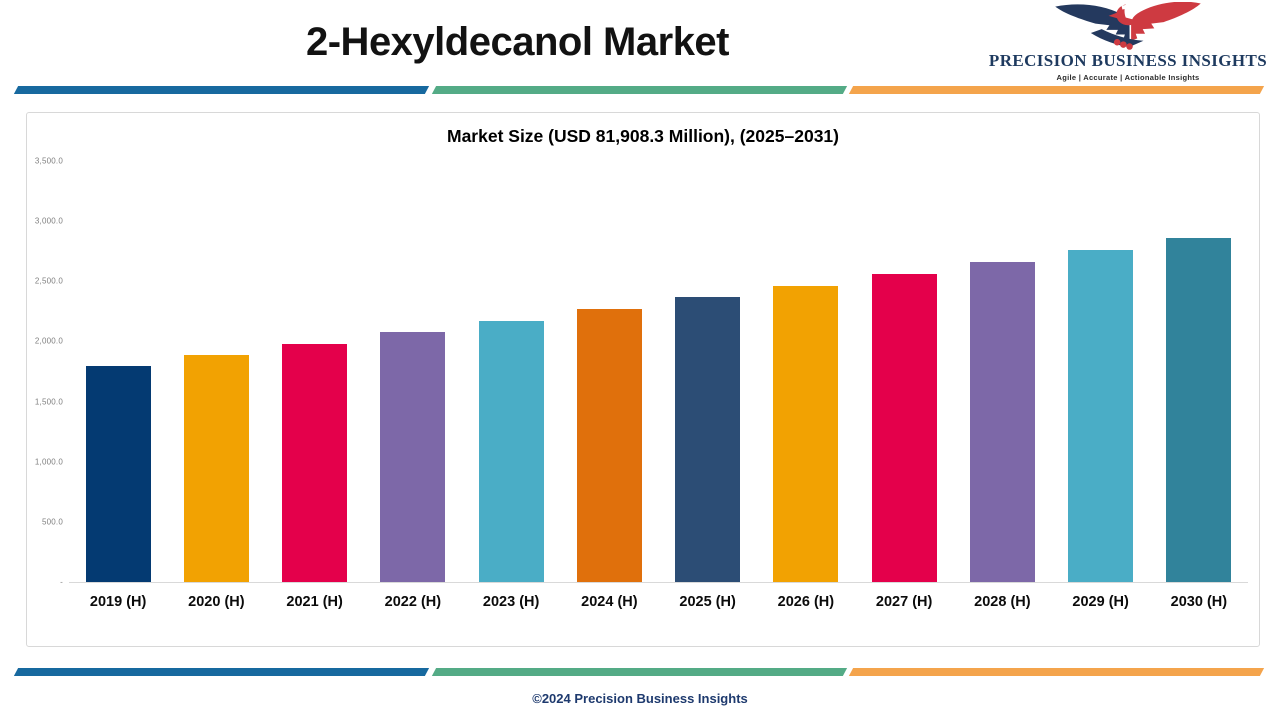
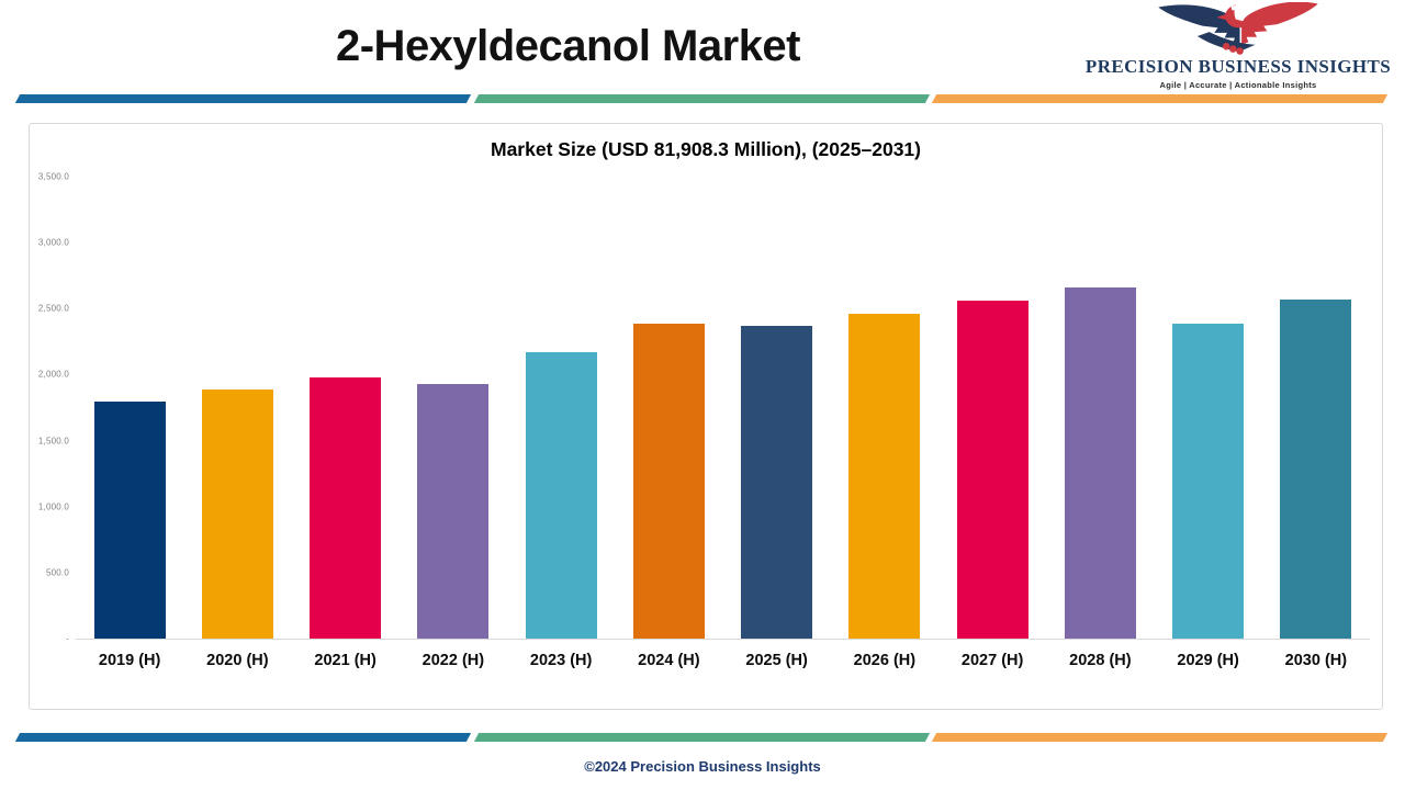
2022 (H): 2080 -> 1930
2024 (H): 2270 -> 2390
2029 (H): 2760 -> 2390
2030 (H): 2860 -> 2570
